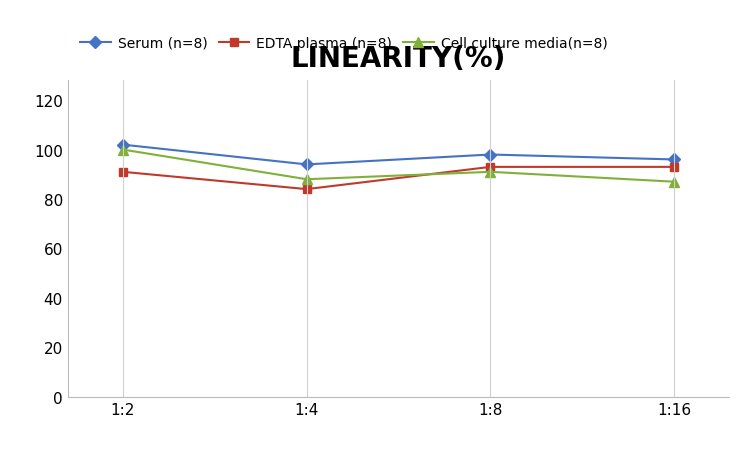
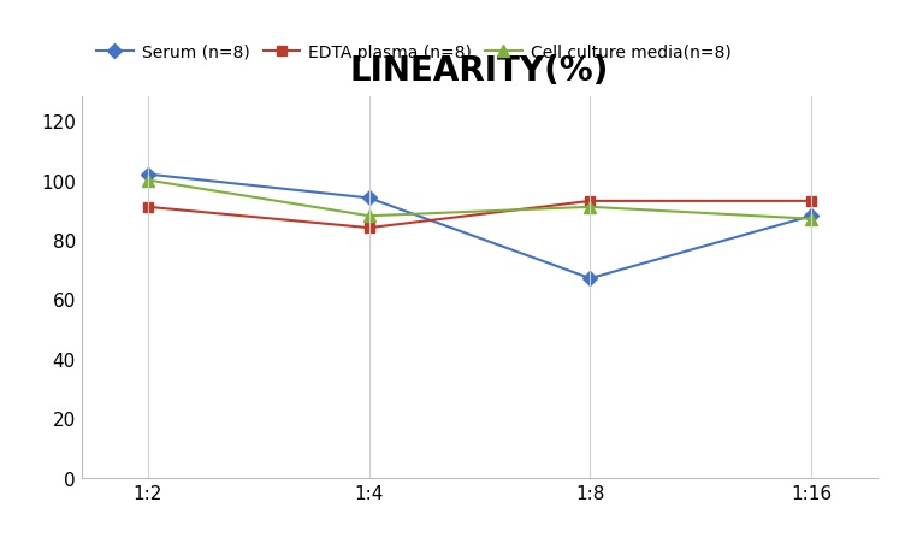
Serum (n=8)/1:8: 98 -> 67
Serum (n=8)/1:16: 96 -> 88
